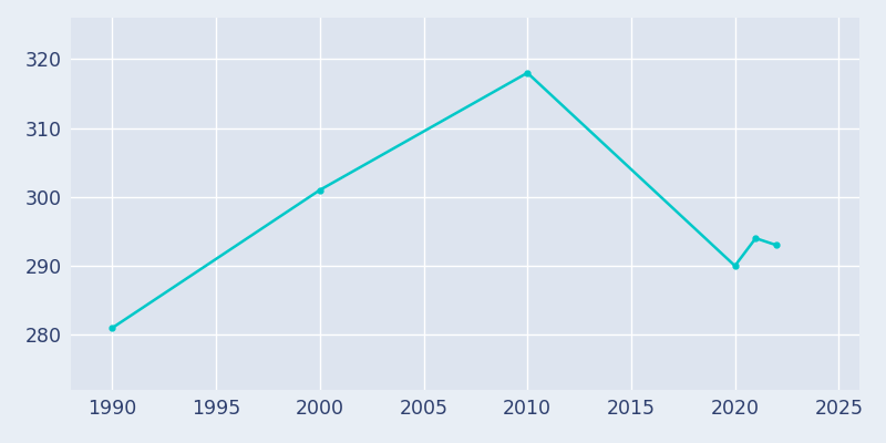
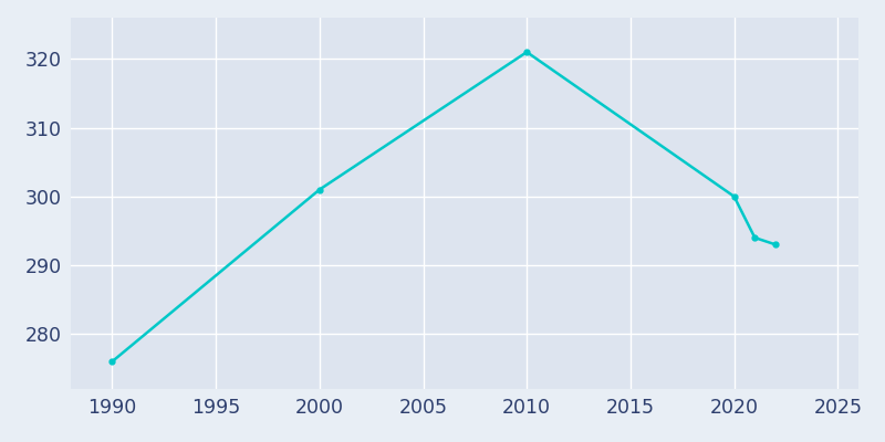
1990: 281 -> 276
2010: 318 -> 321
2020: 290 -> 300
